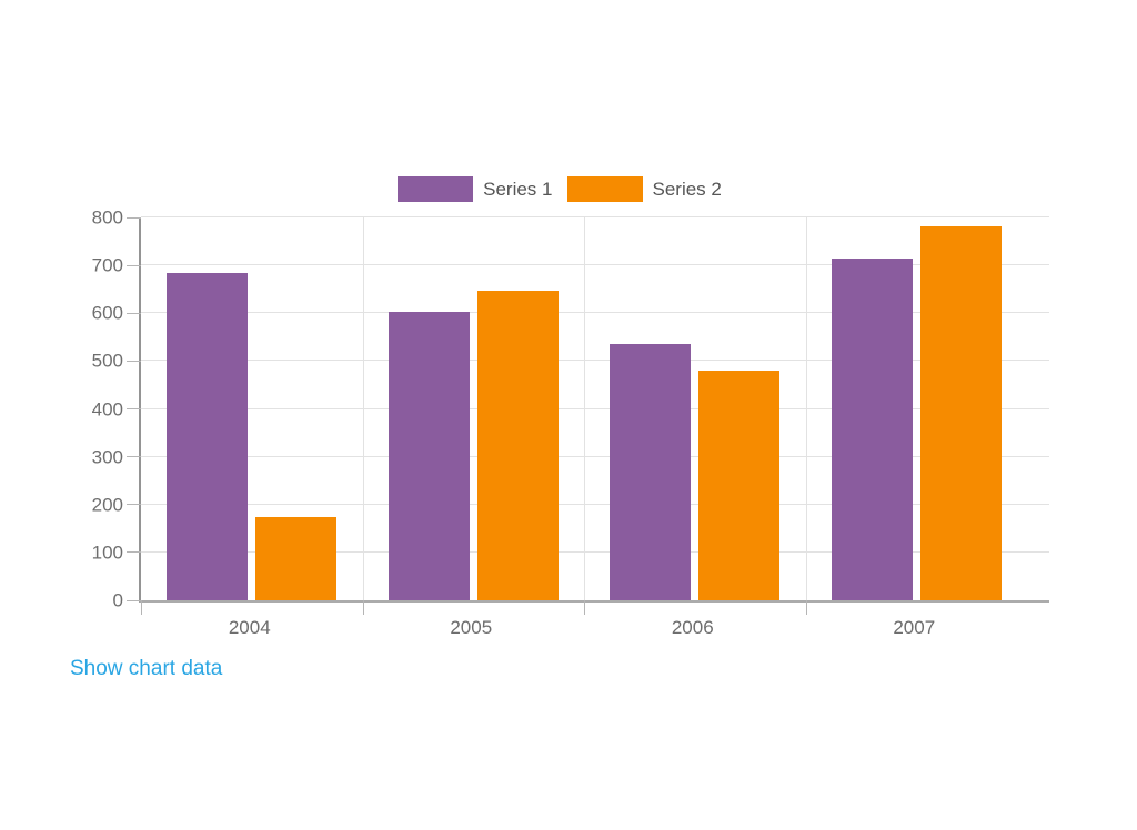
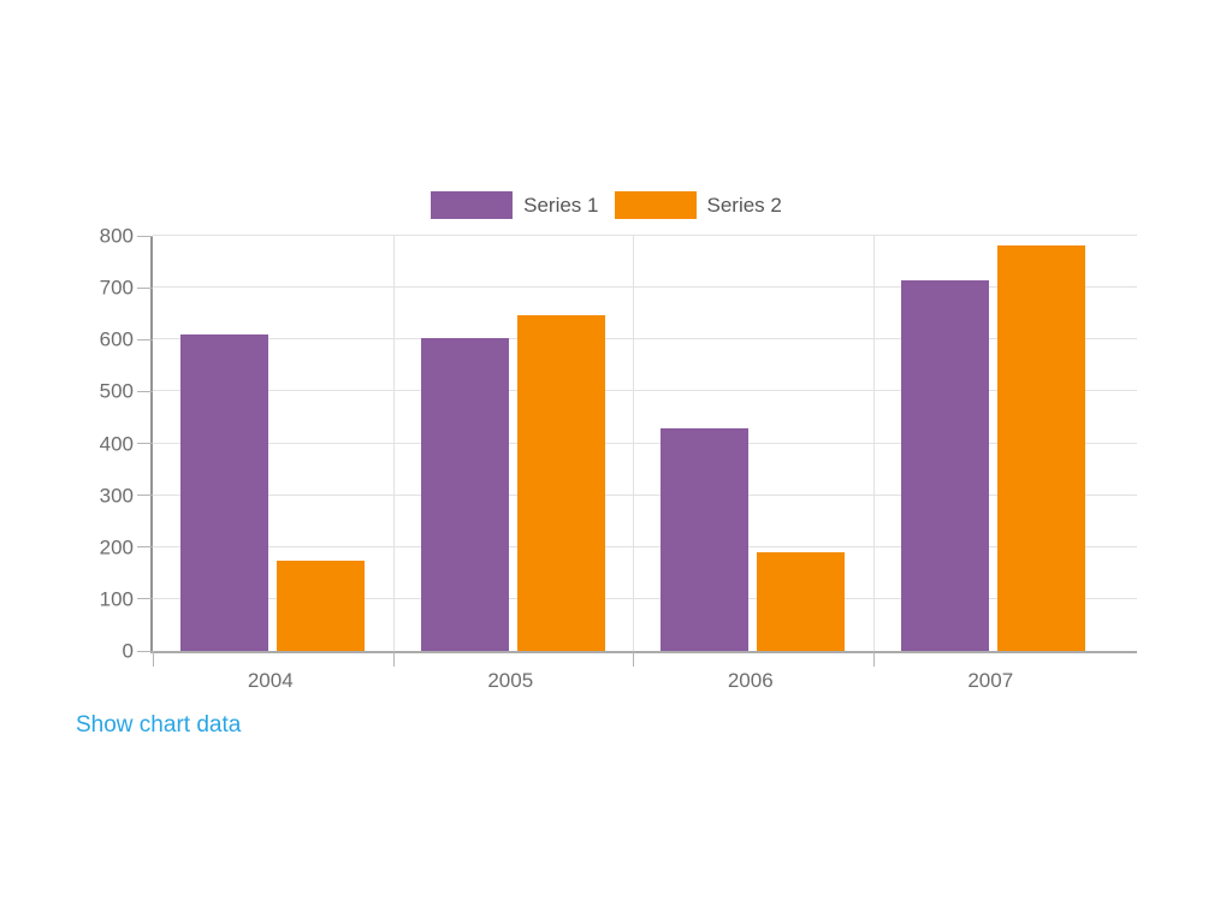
Series 1/2004: 680 -> 610
Series 1/2006: 540 -> 430
Series 2/2006: 480 -> 190
